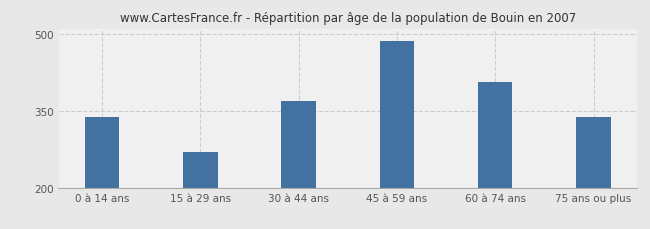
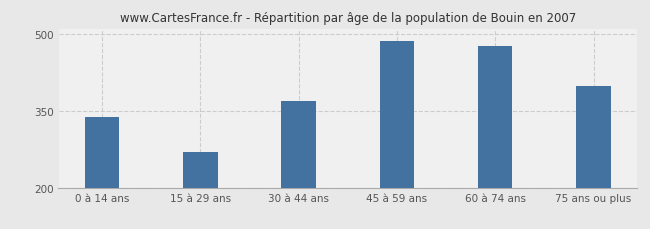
60 à 74 ans: 407 -> 476
75 ans ou plus: 338 -> 398
